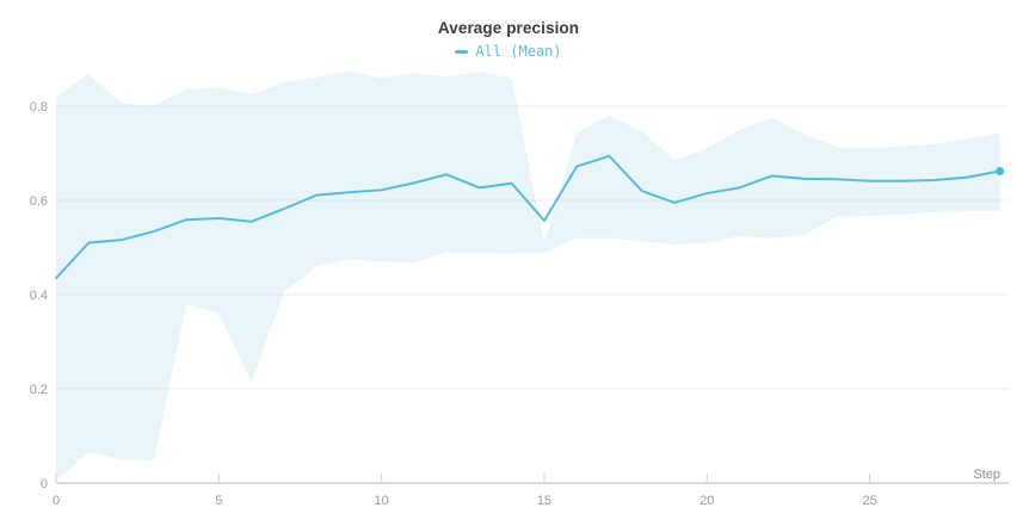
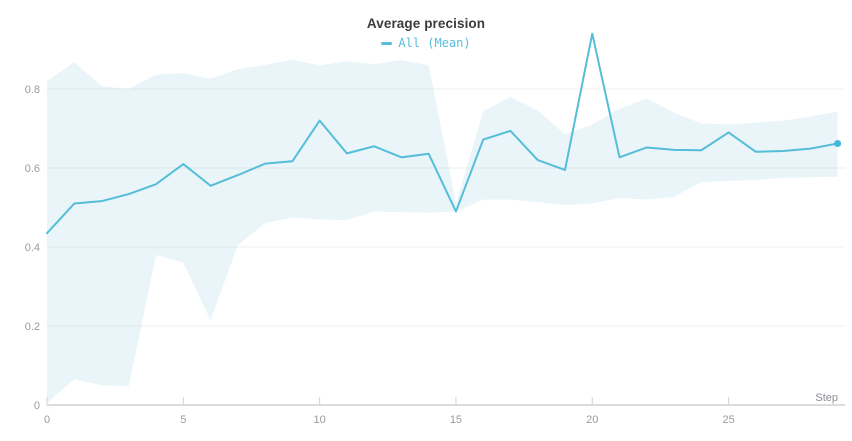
5: 0.56 -> 0.61
10: 0.62 -> 0.72
15: 0.56 -> 0.49
20: 0.61 -> 0.94
25: 0.64 -> 0.69
